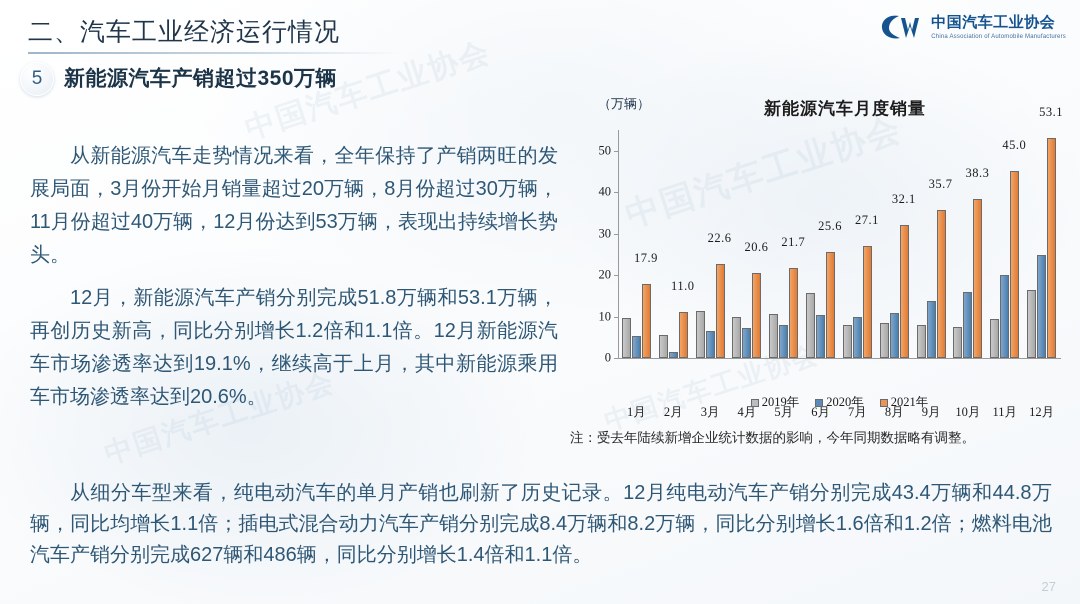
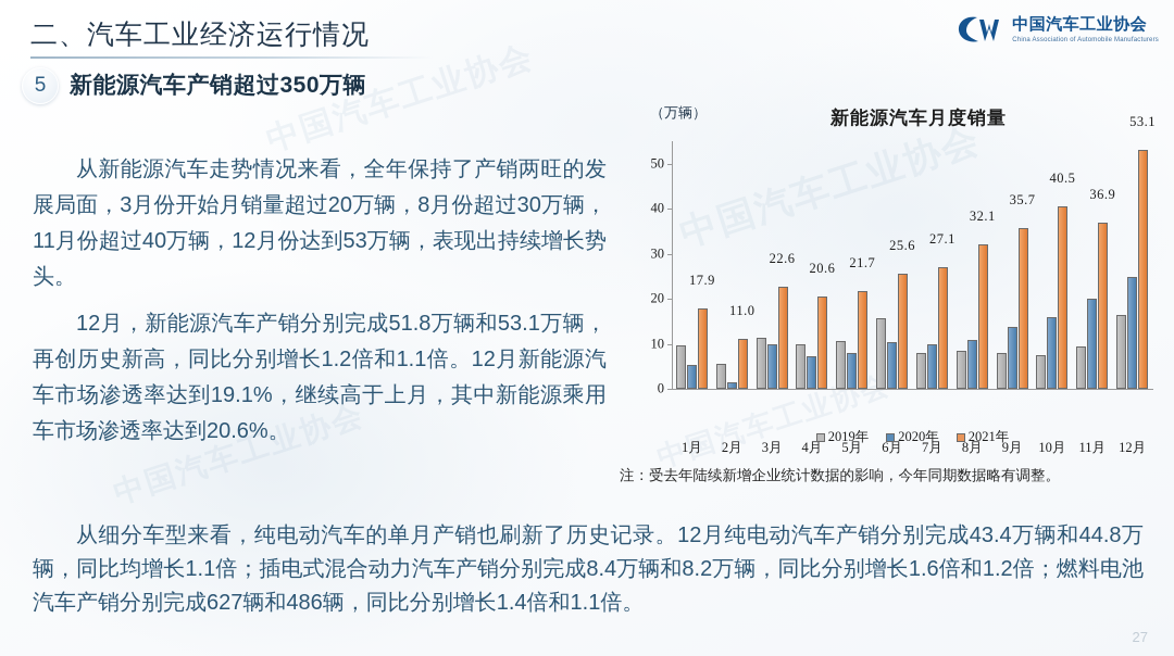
2020年/3月: 6 -> 10
2021年/10月: 38.3 -> 40.5
2021年/11月: 45.0 -> 36.9
